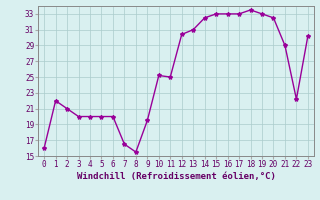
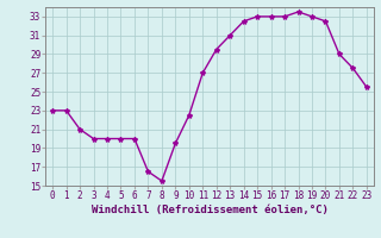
0: 16.0 -> 23.0
1: 22.0 -> 23.0
10: 25.2 -> 22.5
11: 25.0 -> 27.0
12: 30.4 -> 29.5
22: 22.2 -> 27.5
23: 30.2 -> 25.5
